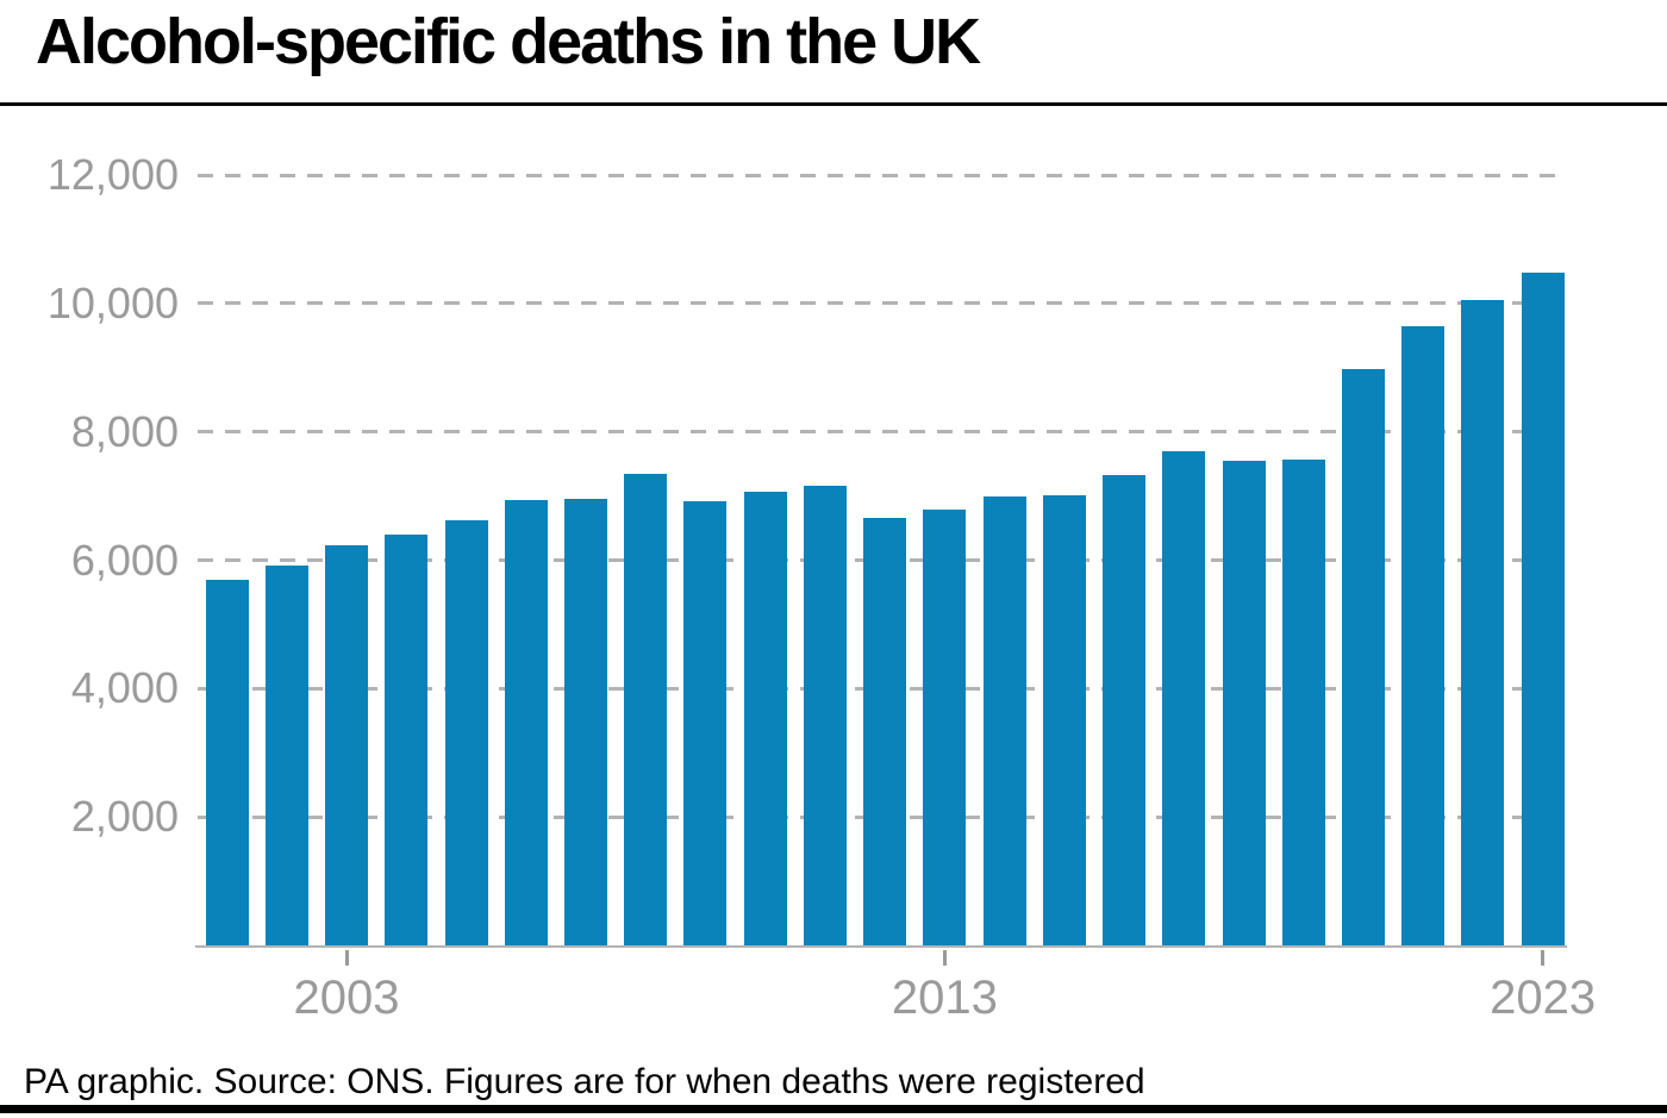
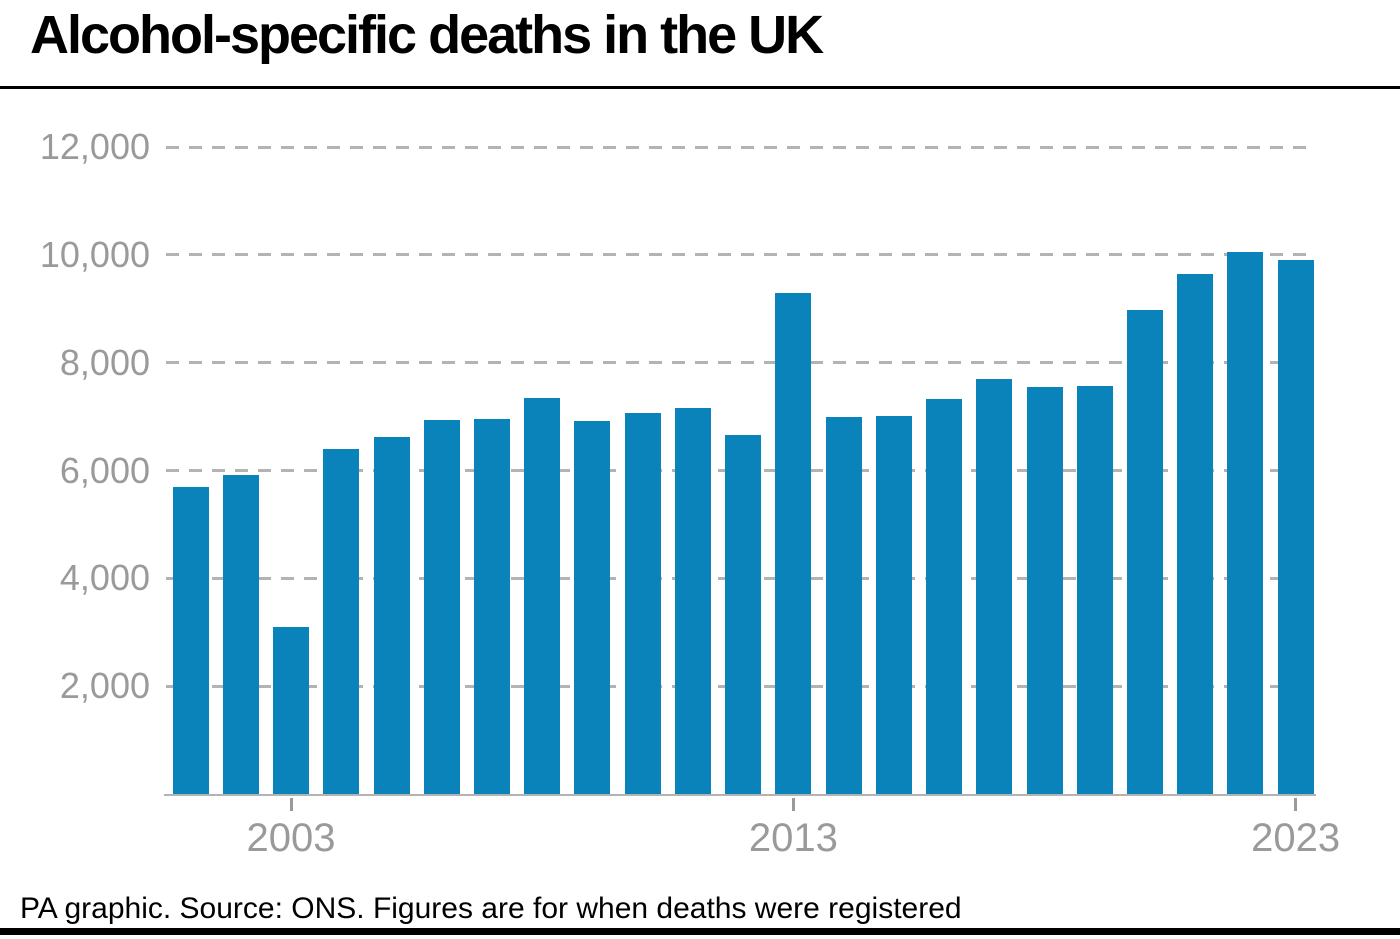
2003: 6200 -> 3100
2013: 6800 -> 9300
2023: 10500 -> 9900
